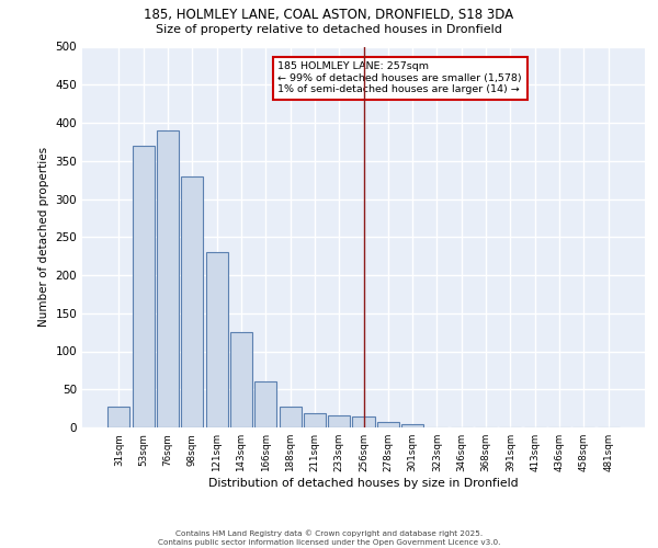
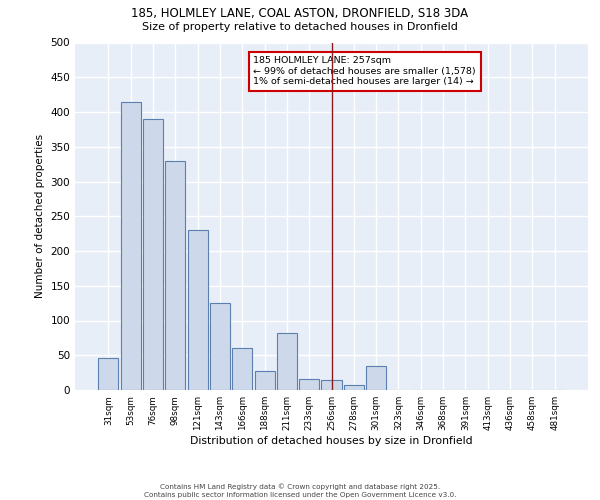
31sqm: 28 -> 46
53sqm: 370 -> 414
211sqm: 18 -> 82
301sqm: 5 -> 34
